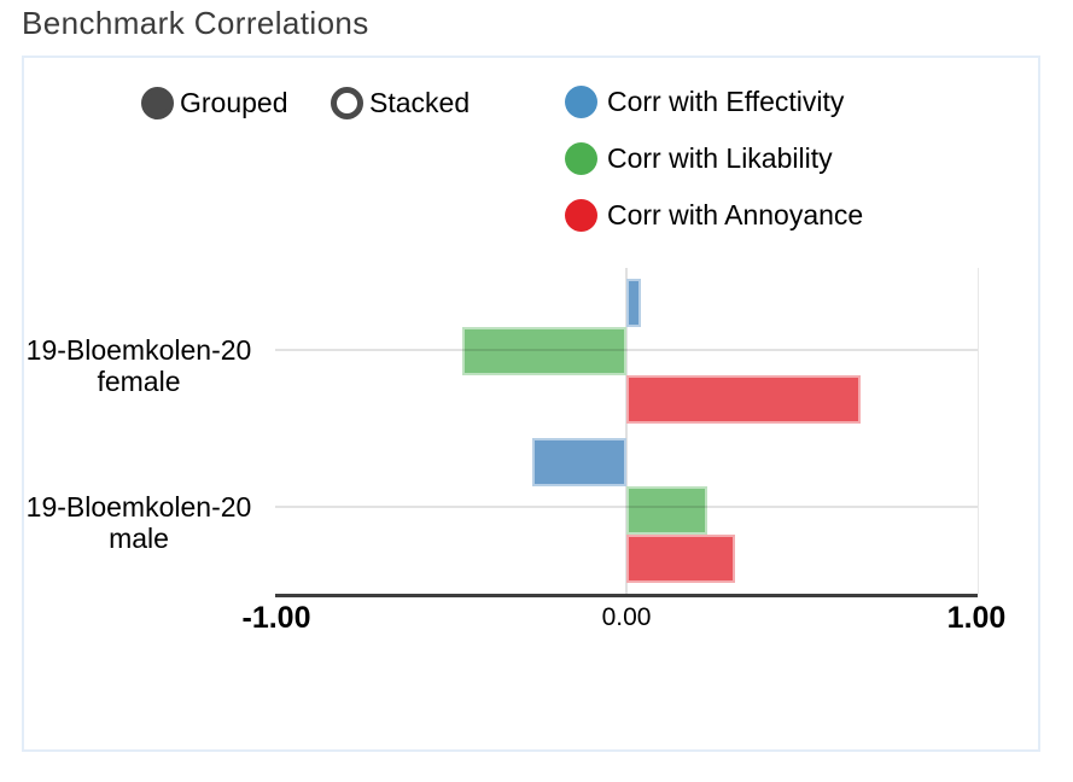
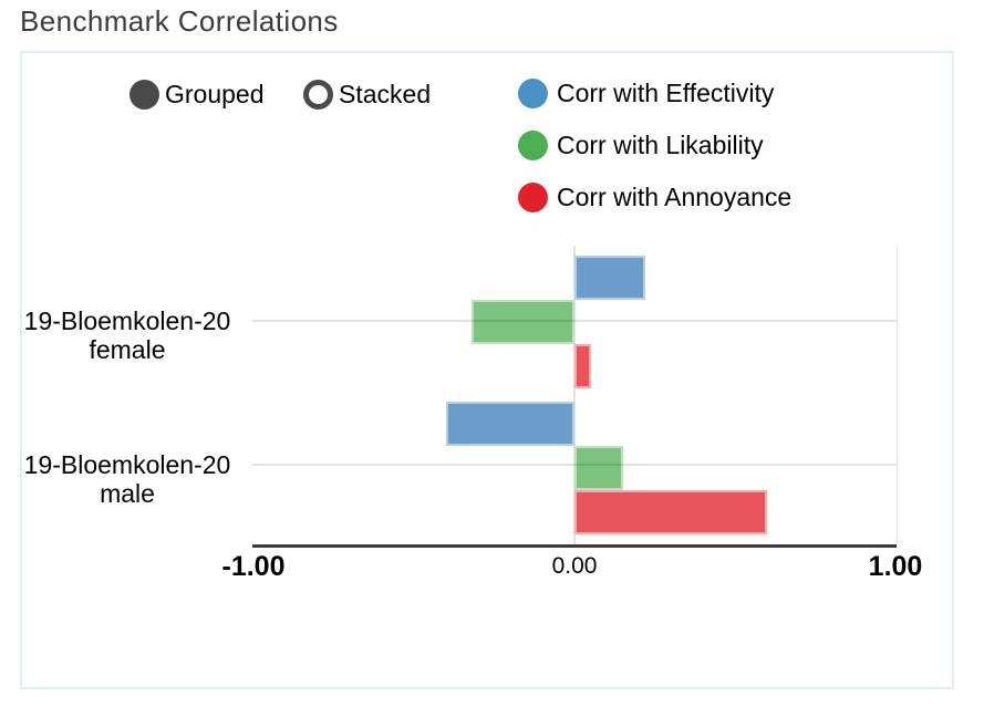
Corr with Effectivity/19-Bloemkolen-20 female: 0.04 -> 0.22
Corr with Likability/19-Bloemkolen-20 female: -0.47 -> -0.32
Corr with Annoyance/19-Bloemkolen-20 female: 0.67 -> 0.05
Corr with Effectivity/19-Bloemkolen-20 male: -0.27 -> -0.40
Corr with Likability/19-Bloemkolen-20 male: 0.23 -> 0.15
Corr with Annoyance/19-Bloemkolen-20 male: 0.31 -> 0.60
